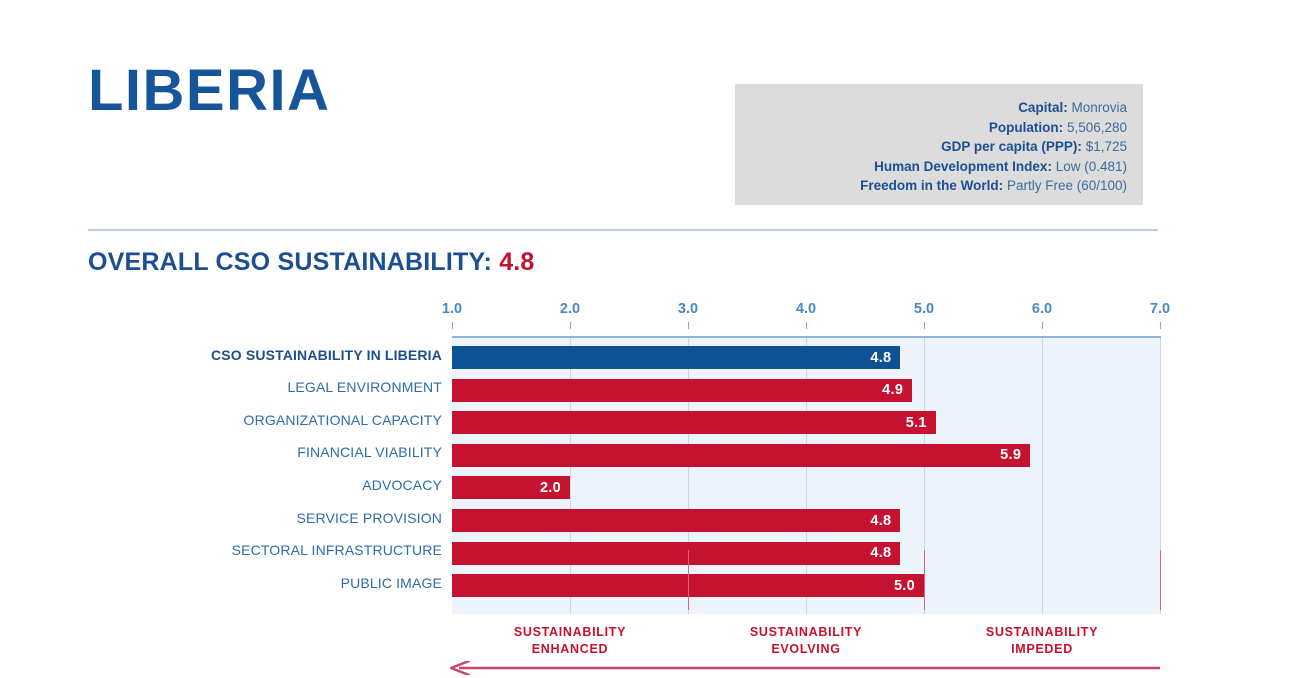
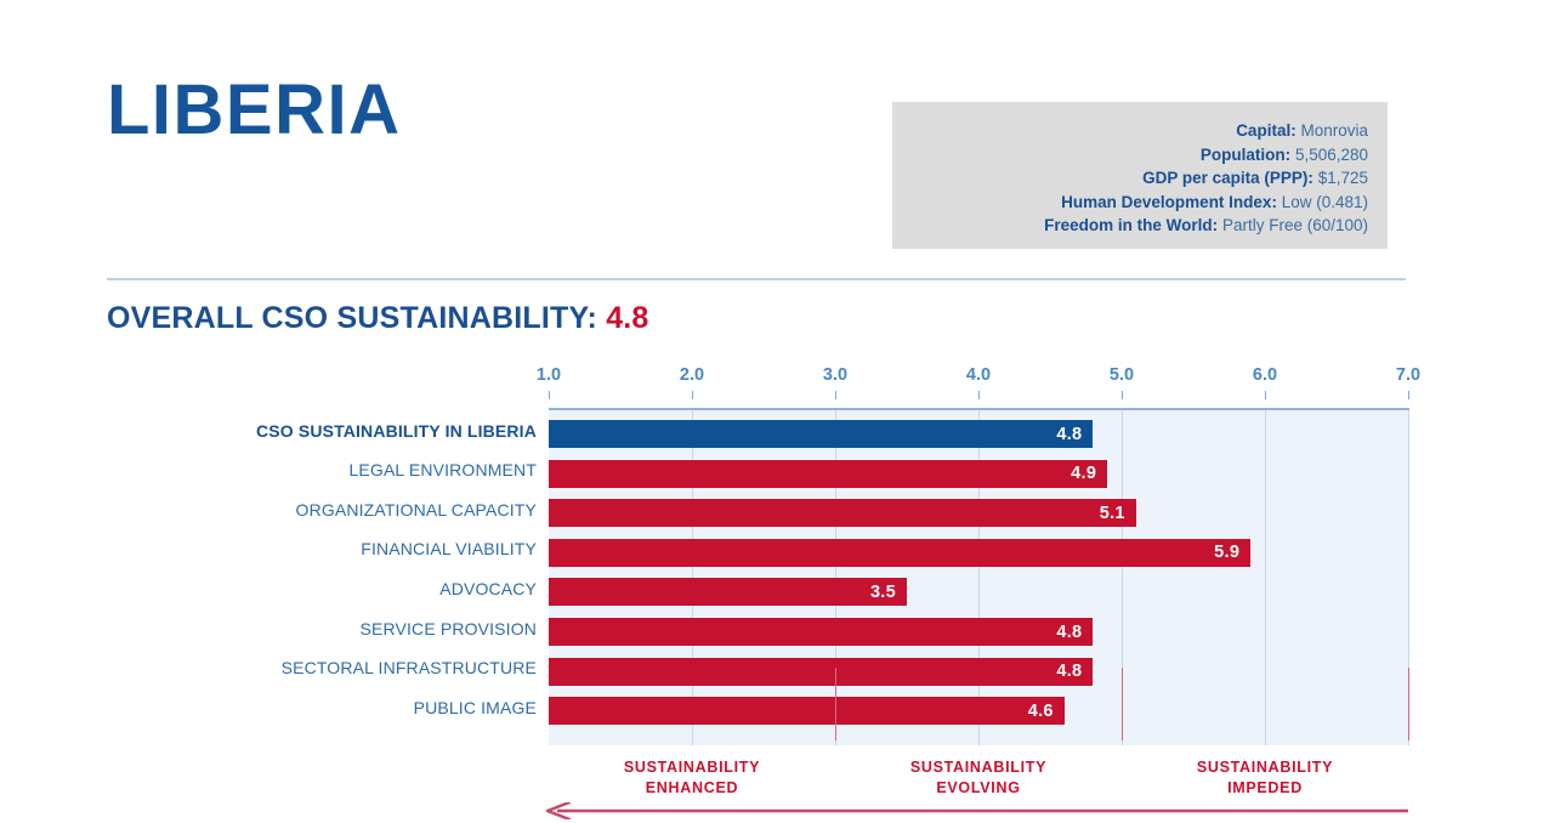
ADVOCACY: 2.0 -> 3.5
PUBLIC IMAGE: 5.0 -> 4.6
